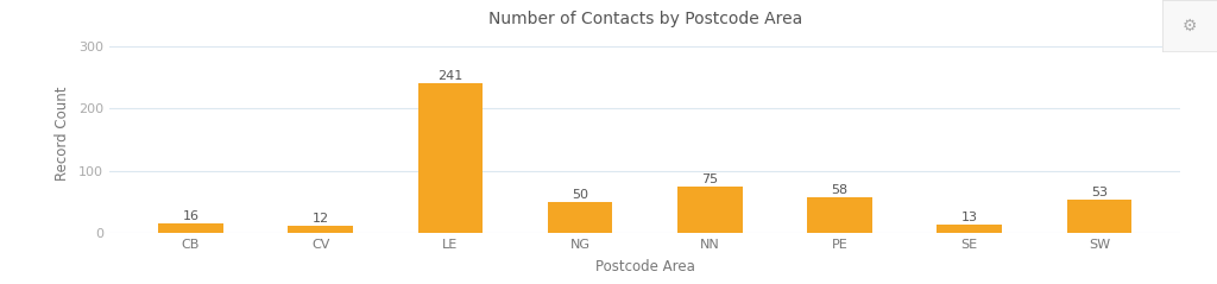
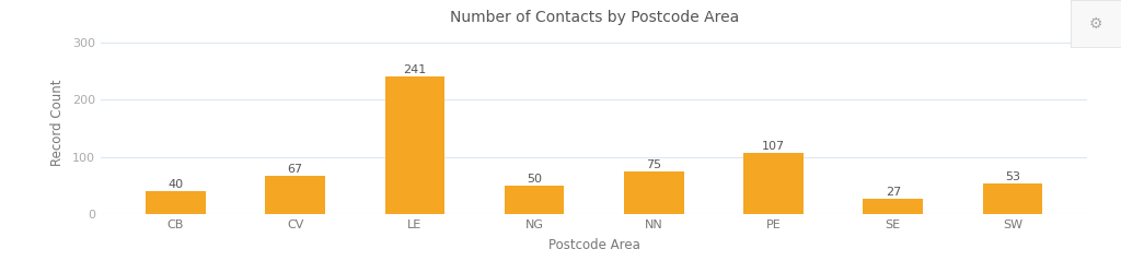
CB: 16 -> 40
CV: 12 -> 67
PE: 58 -> 107
SE: 13 -> 27
